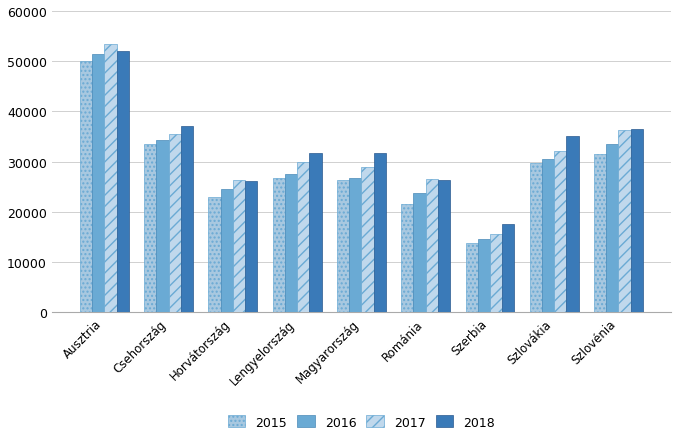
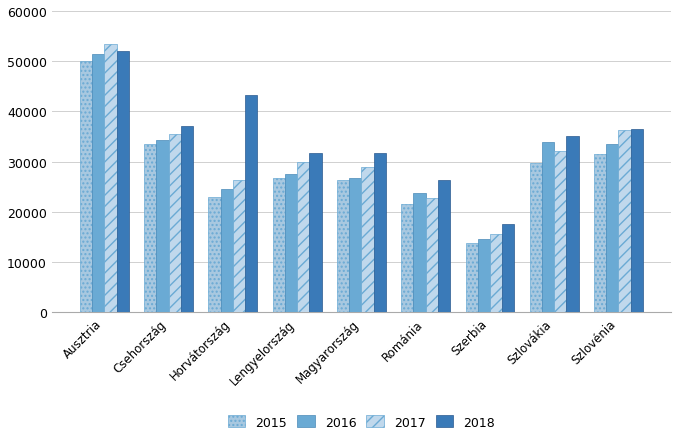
2018/Horvátország: 26200 -> 43200
2017/Románia: 26500 -> 22800
2016/Szlovákia: 30500 -> 33800
